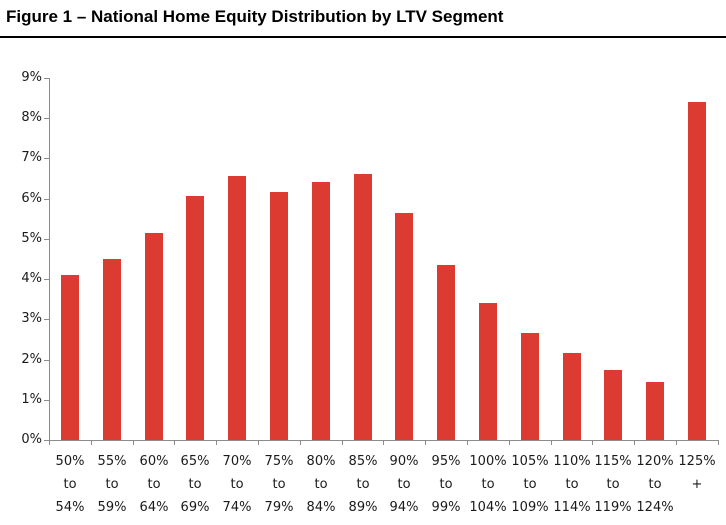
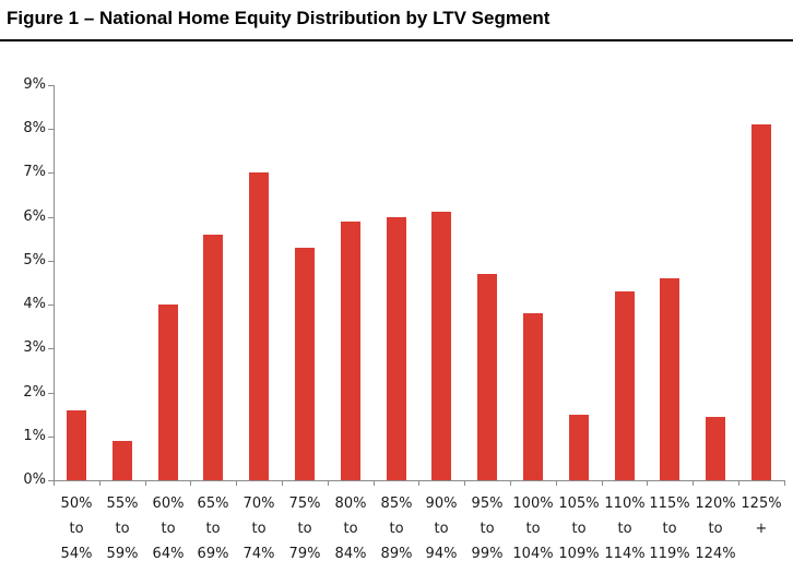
50% to 54%: 4.1% -> 1.6%
55% to 59%: 4.5% -> 0.9%
60% to 64%: 5.2% -> 4.0%
65% to 69%: 6.0% -> 5.6%
70% to 74%: 6.5% -> 7.0%
75% to 79%: 6.2% -> 5.3%
80% to 84%: 6.4% -> 5.9%
85% to 89%: 6.6% -> 6.0%
90% to 94%: 5.7% -> 6.1%
95% to 99%: 4.3% -> 4.7%
100% to 104%: 3.4% -> 3.8%
105% to 109%: 2.6% -> 1.5%
110% to 114%: 2.1% -> 4.3%
115% to 119%: 1.8% -> 4.6%
125% +: 8.4% -> 8.1%
